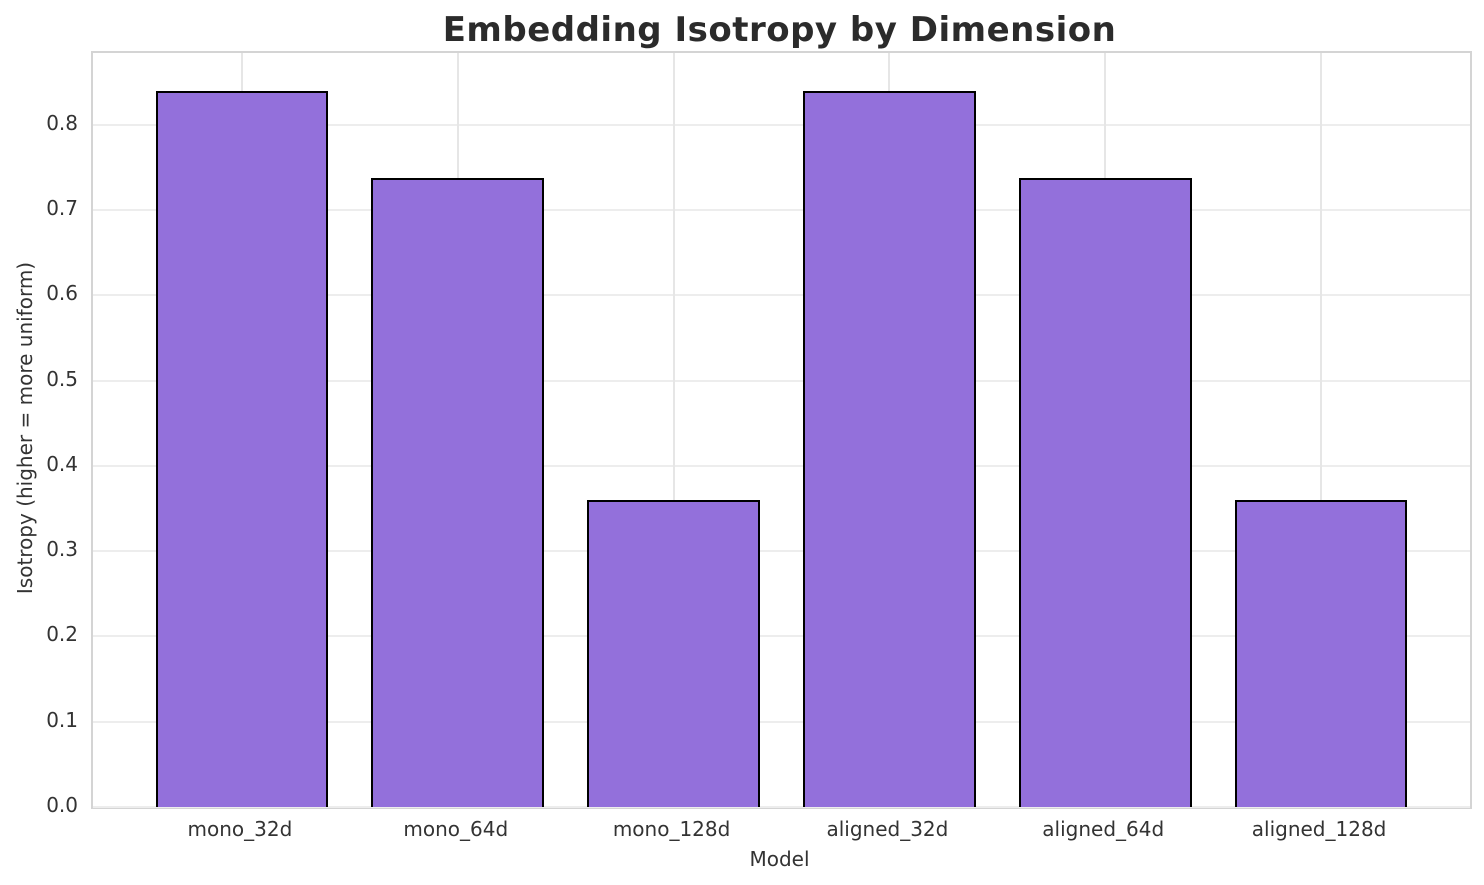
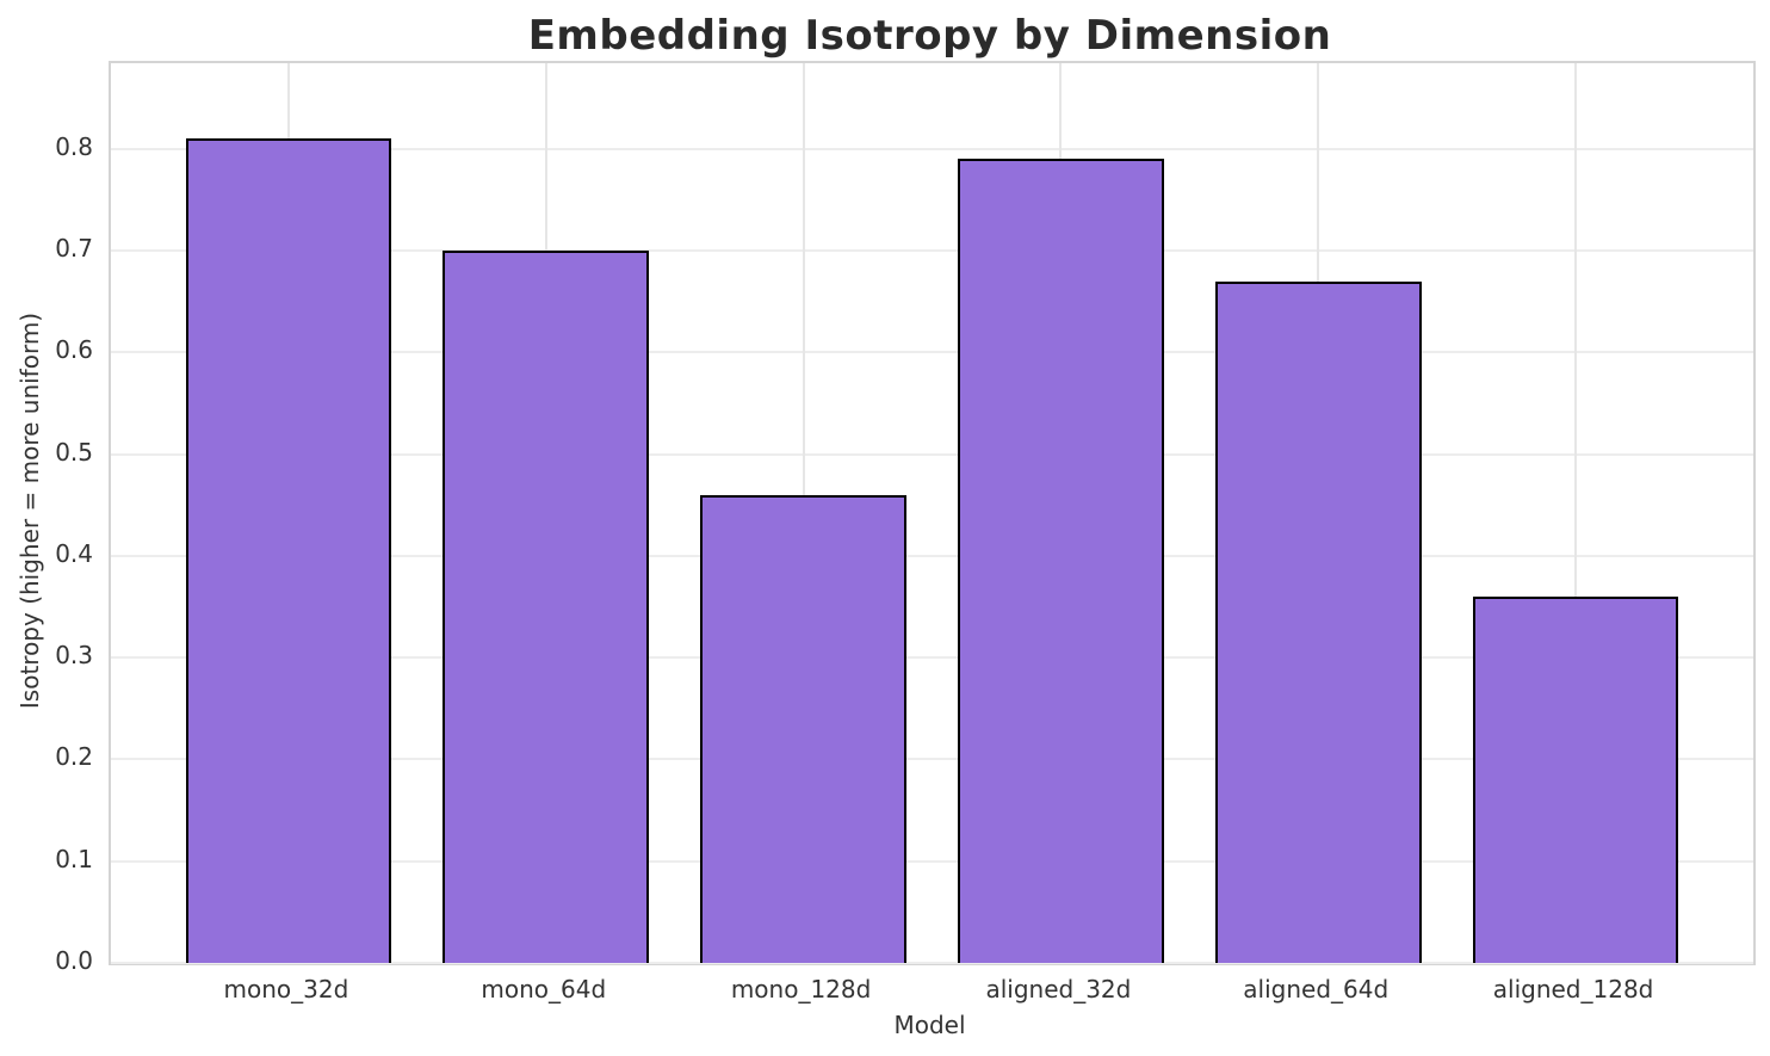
mono_32d: 0.84 -> 0.81
mono_64d: 0.74 -> 0.70
mono_128d: 0.36 -> 0.46
aligned_32d: 0.84 -> 0.79
aligned_64d: 0.74 -> 0.67
